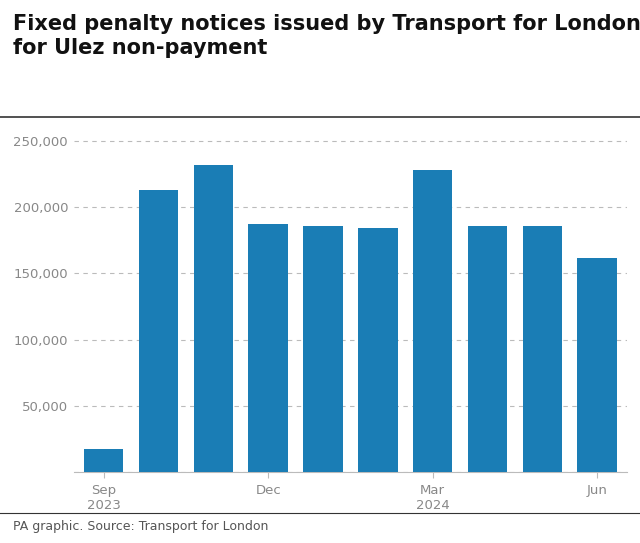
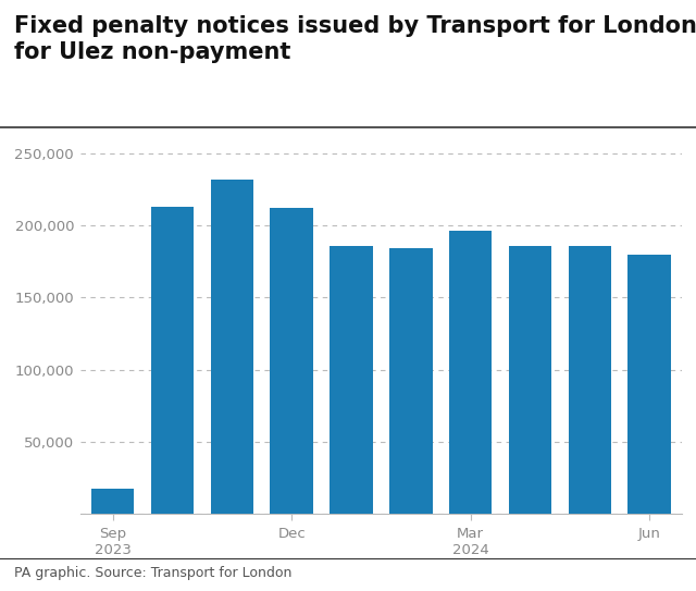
Dec: 187,000 -> 212,000
Mar 2024: 228,000 -> 196,000
Jun: 162,000 -> 180,000
